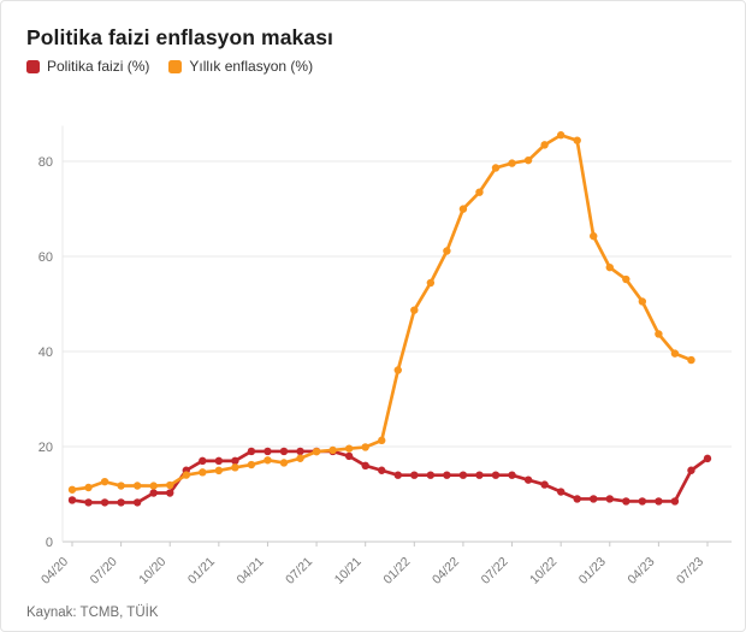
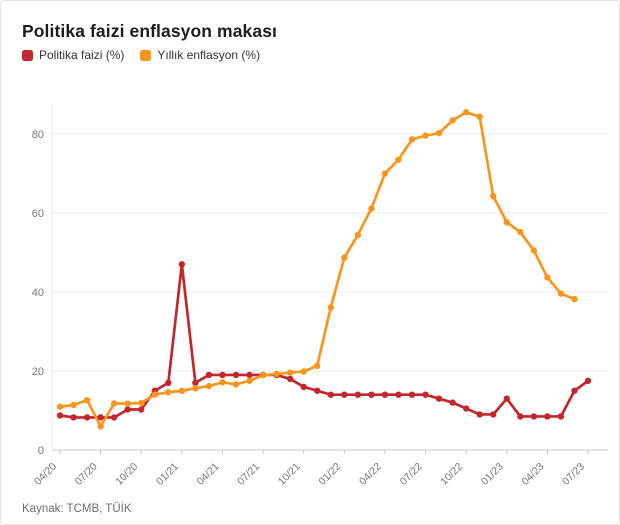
Yıllık enflasyon (%)/07/20: 12 -> 6
Politika faizi (%)/01/21: 17 -> 47
Politika faizi (%)/01/23: 9 -> 13
